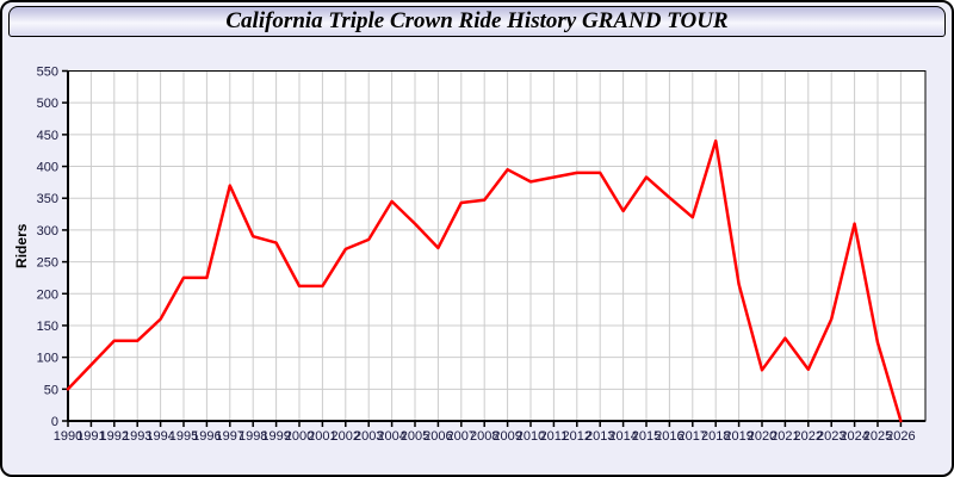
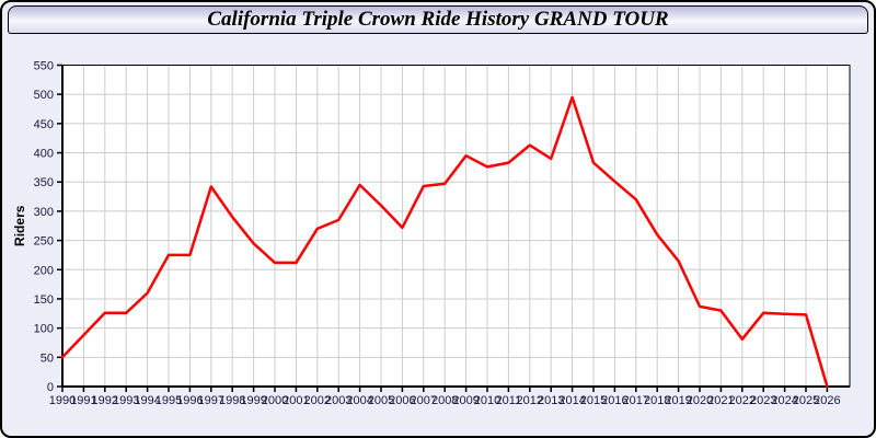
1997: 370 -> 340
1999: 280 -> 240
2012: 390 -> 410
2014: 330 -> 500
2018: 440 -> 260
2020: 80 -> 140
2023: 160 -> 130
2024: 310 -> 120
